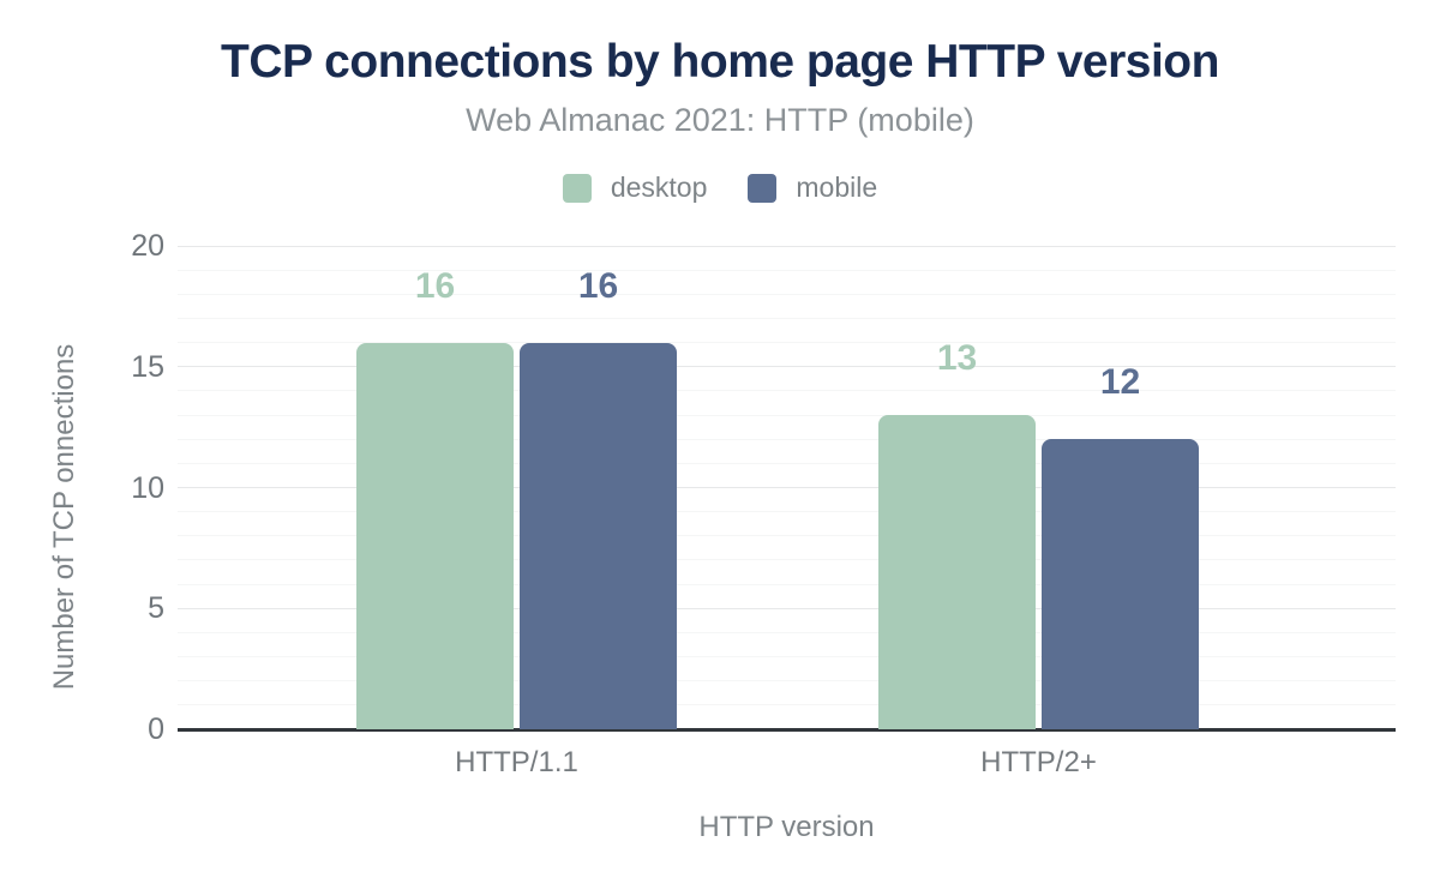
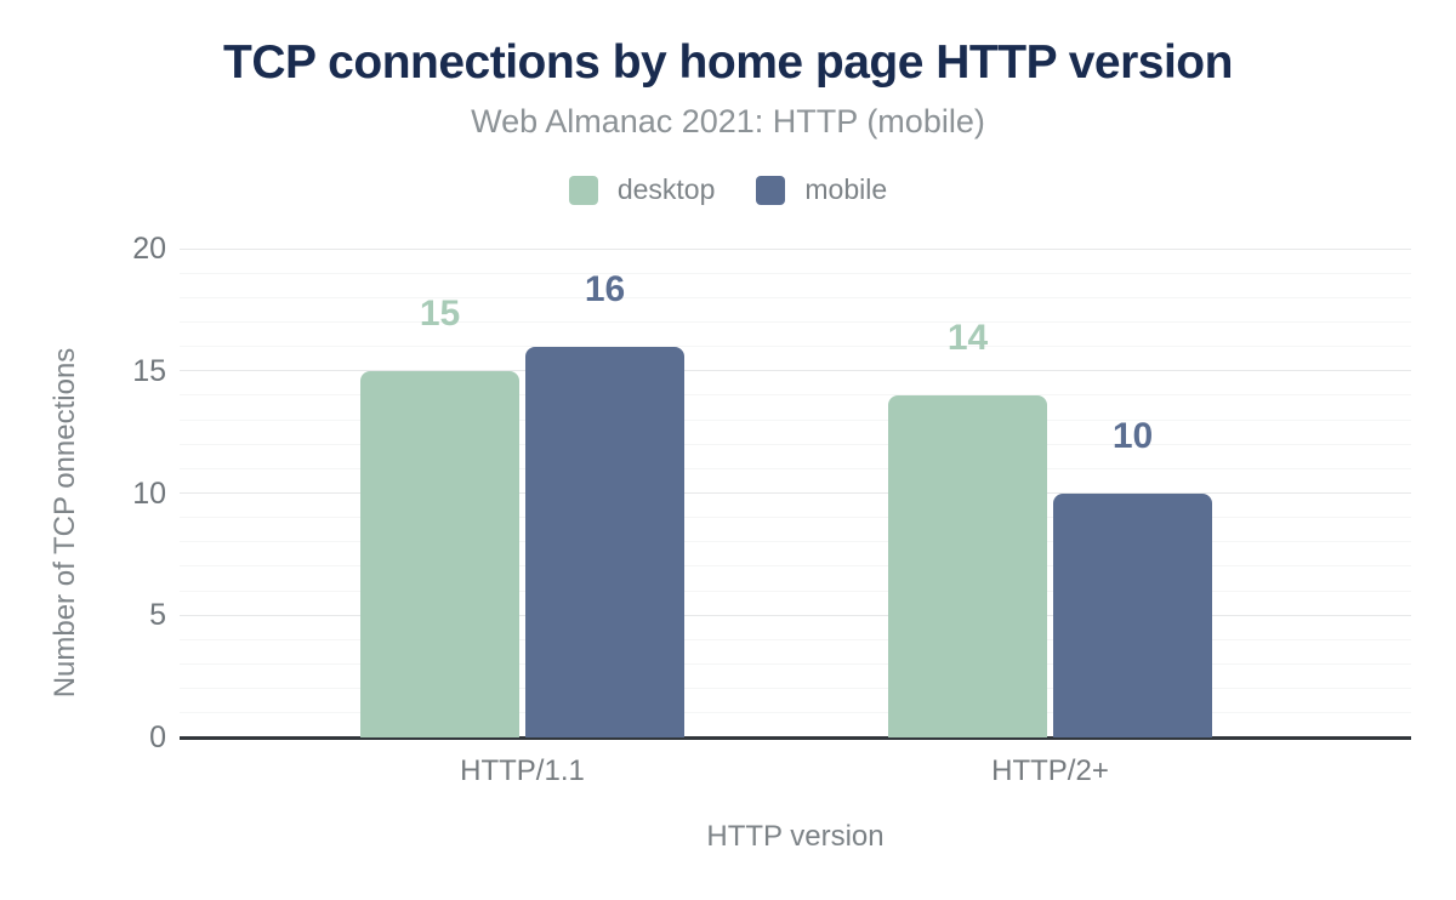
desktop/HTTP/1.1: 16 -> 15
desktop/HTTP/2+: 13 -> 14
mobile/HTTP/2+: 12 -> 10
